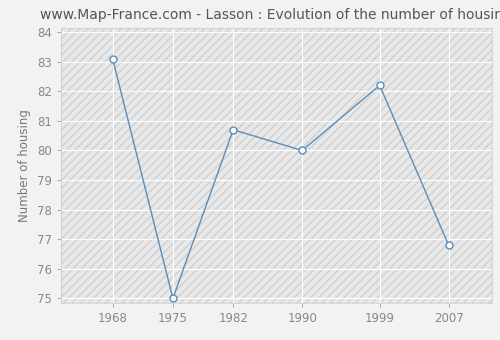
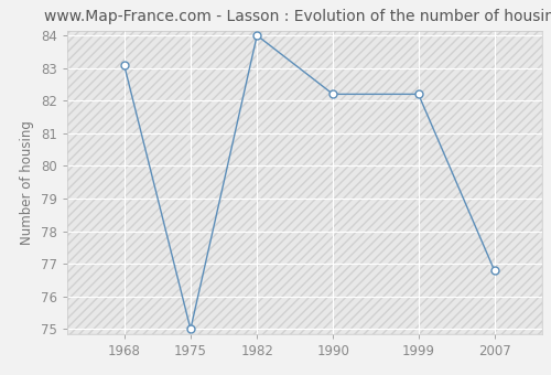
1982: 80.7 -> 84.0
1990: 80.0 -> 82.2
